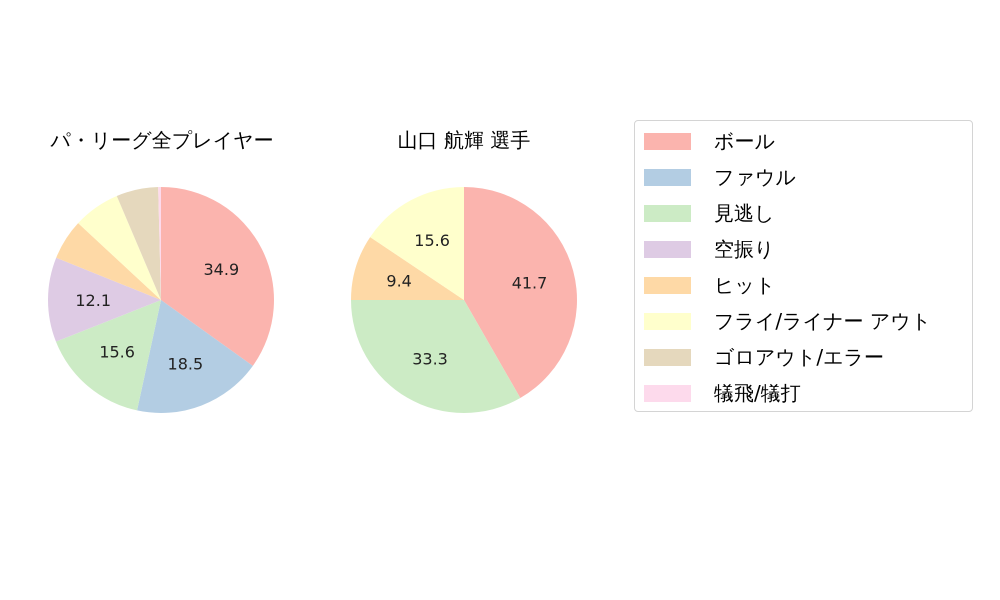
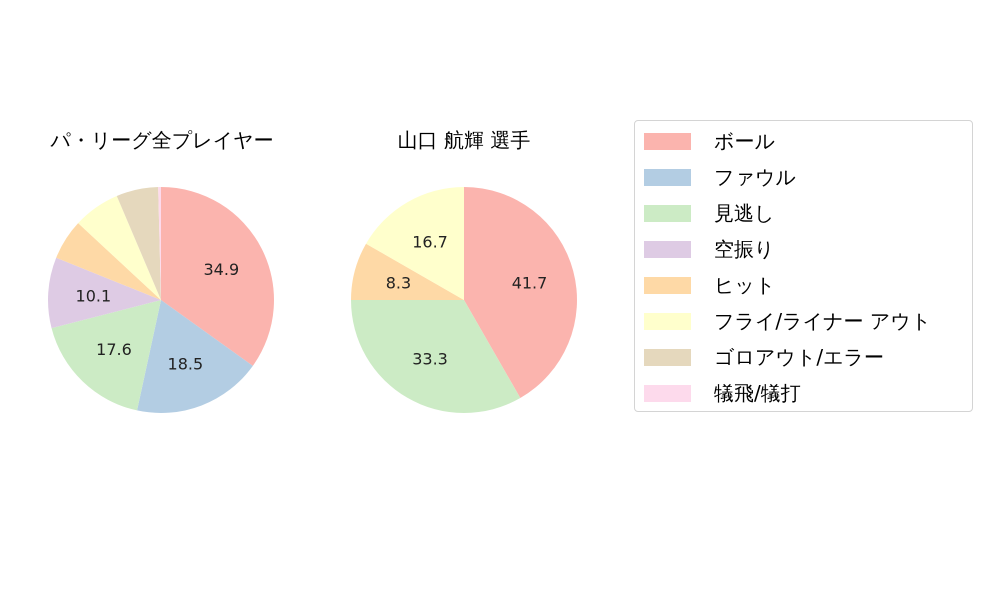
パ・リーグ全プレイヤー/見逃し: 15.6 -> 17.6
パ・リーグ全プレイヤー/空振り: 12.1 -> 10.1
山口 航輝 選手/ヒット: 9.4 -> 8.3
山口 航輝 選手/フライ/ライナー アウト: 15.6 -> 16.7
